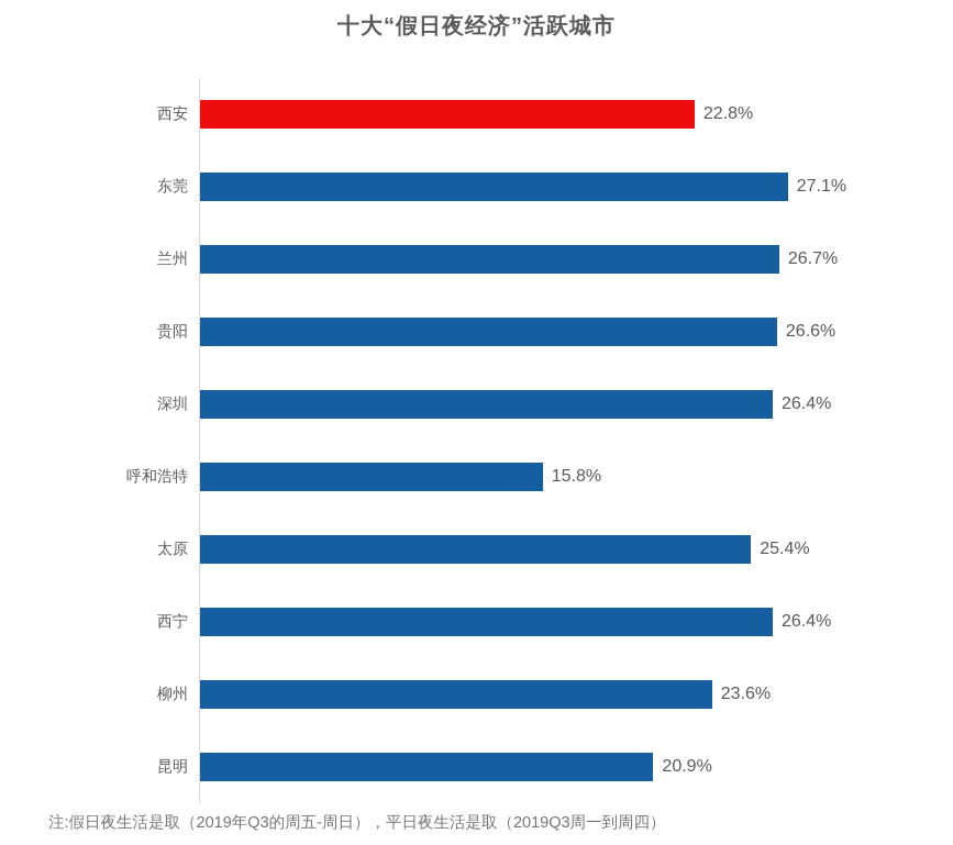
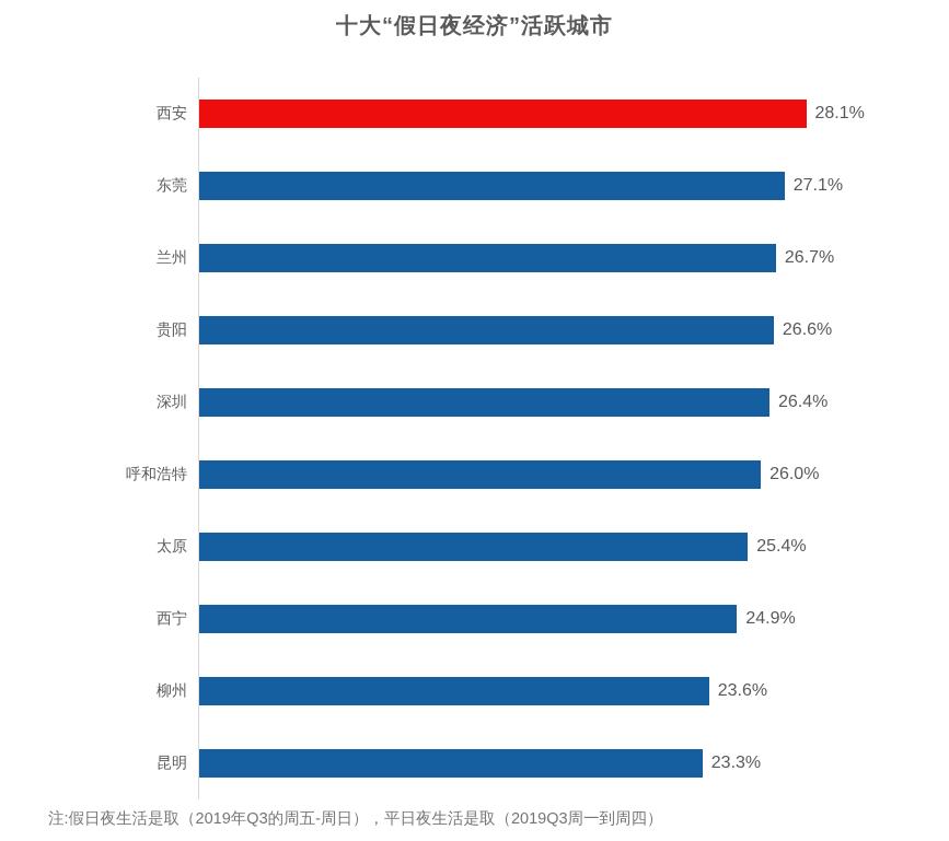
西安: 22.8% -> 28.1%
呼和浩特: 15.8% -> 26.0%
西宁: 26.4% -> 24.9%
昆明: 20.9% -> 23.3%
